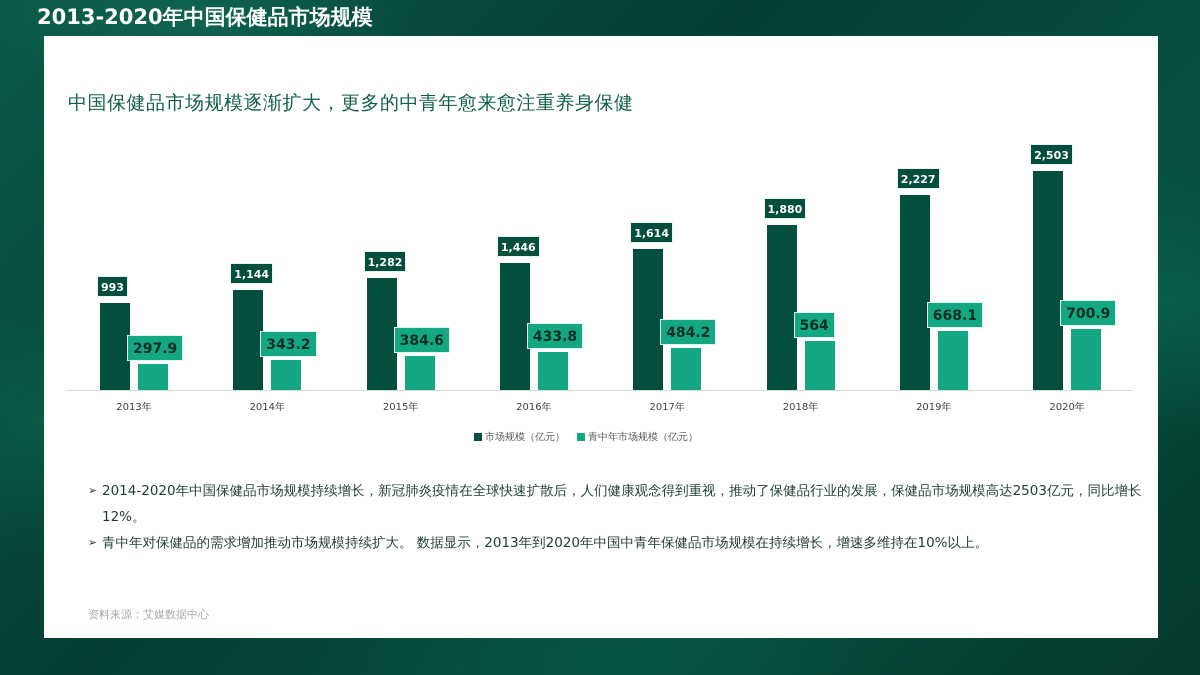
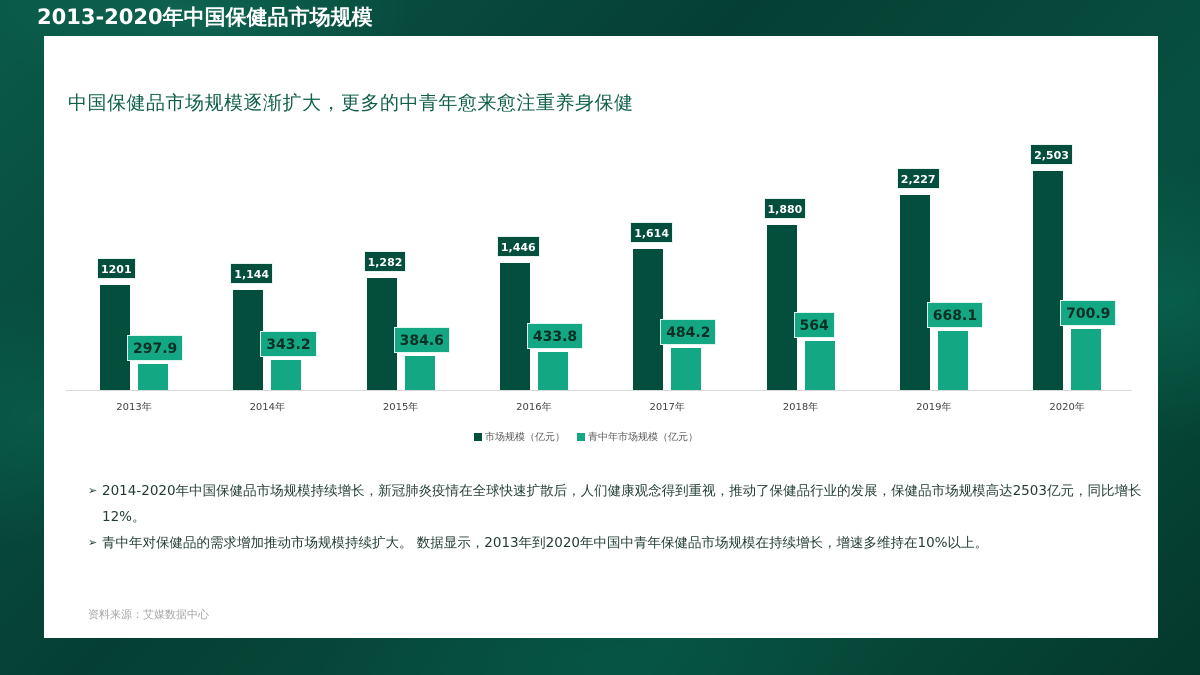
市场规模（亿元）/2013年: 993 -> 1201
